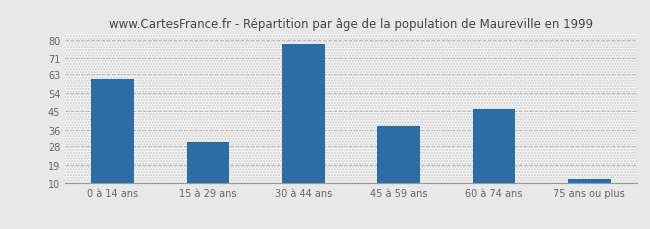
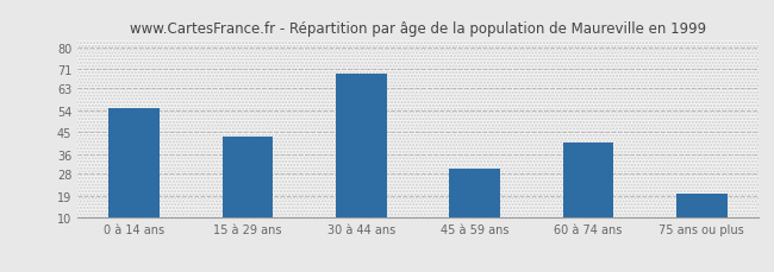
0 à 14 ans: 61 -> 55
15 à 29 ans: 30 -> 43
30 à 44 ans: 78 -> 69
45 à 59 ans: 38 -> 30
60 à 74 ans: 46 -> 41
75 ans ou plus: 12 -> 20
